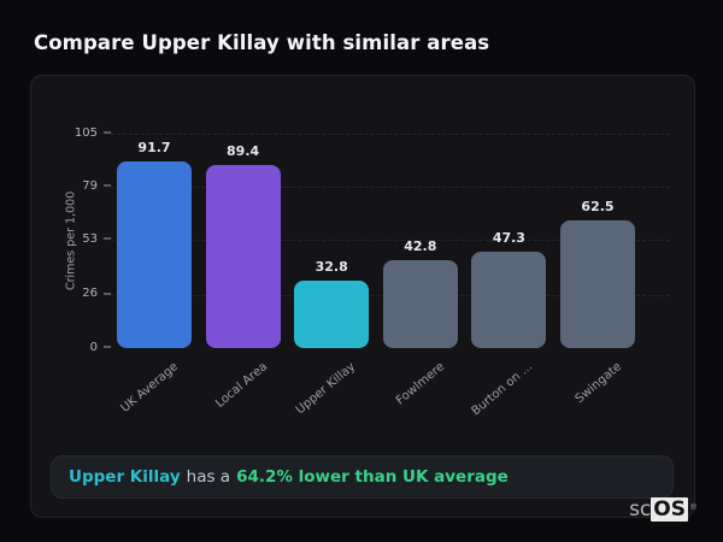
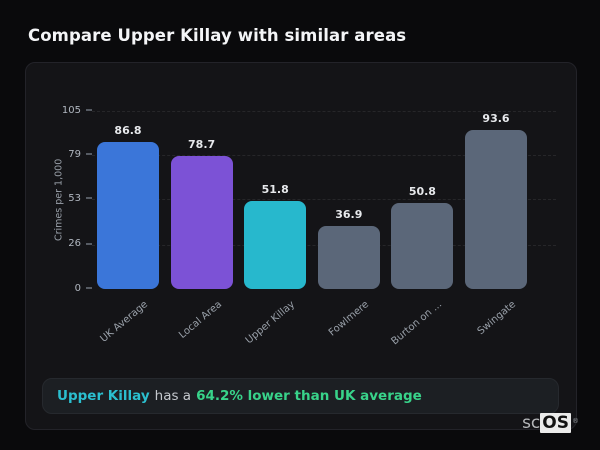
UK Average: 91.7 -> 86.8
Local Area: 89.4 -> 78.7
Upper Killay: 32.8 -> 51.8
Fowlmere: 42.8 -> 36.9
Burton on ...: 47.3 -> 50.8
Swingate: 62.5 -> 93.6
